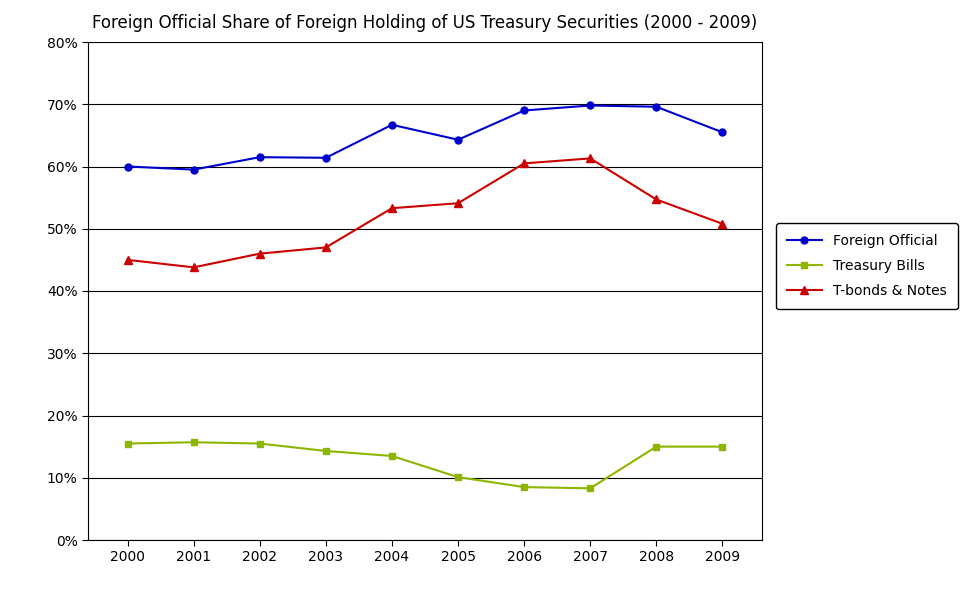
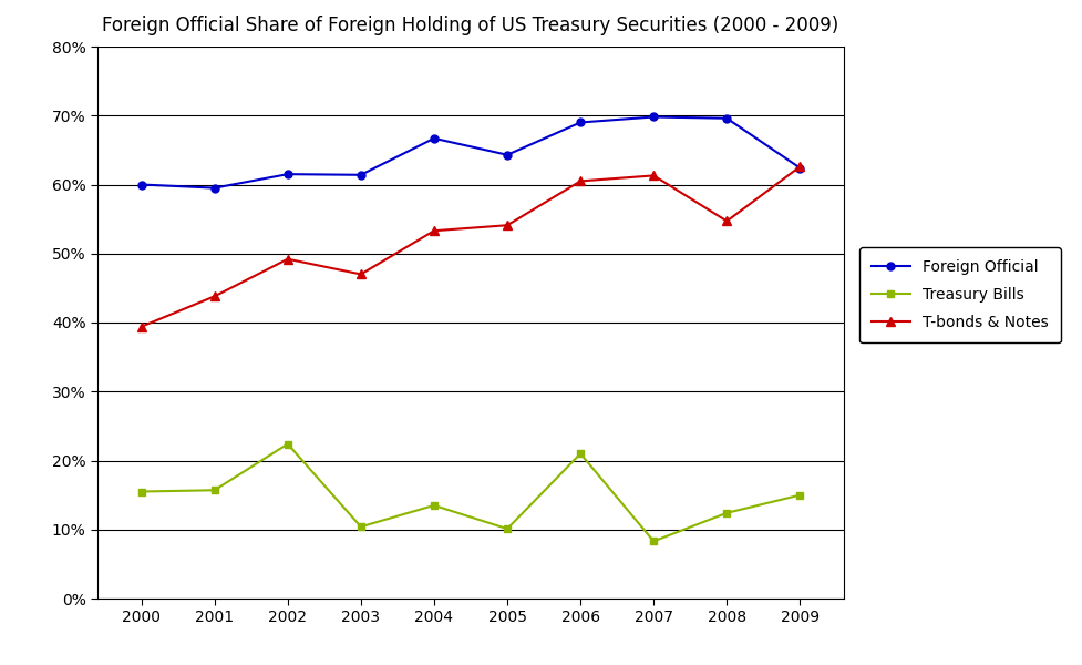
T-bonds & Notes/2000: 45.0% -> 39.4%
Treasury Bills/2002: 15.5% -> 22.4%
T-bonds & Notes/2002: 46.0% -> 49.2%
Treasury Bills/2003: 14.3% -> 10.4%
Treasury Bills/2006: 8.5% -> 21.0%
Treasury Bills/2008: 15.0% -> 12.4%
Foreign Official/2009: 65.5% -> 62.4%
T-bonds & Notes/2009: 50.8% -> 62.6%
